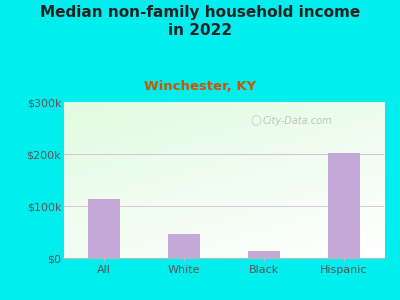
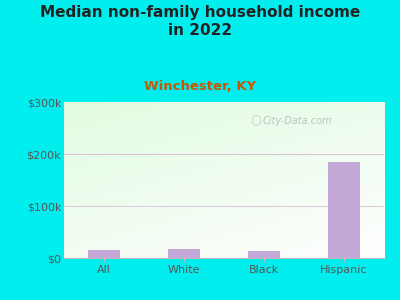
All: $114k -> $15k
White: $46k -> $18k
Hispanic: $202k -> $185k
